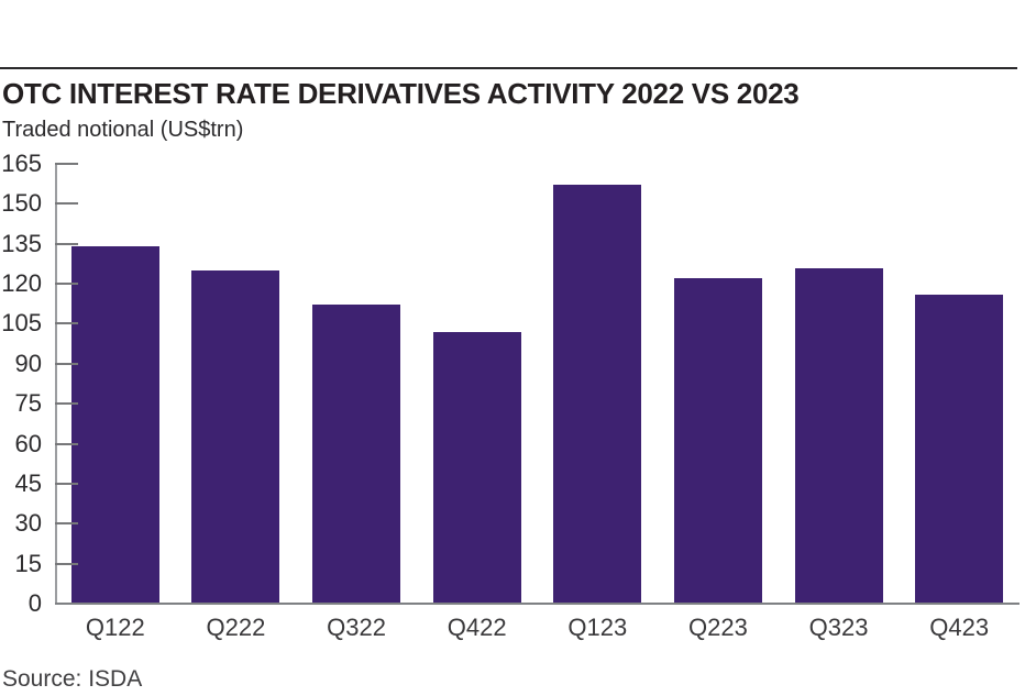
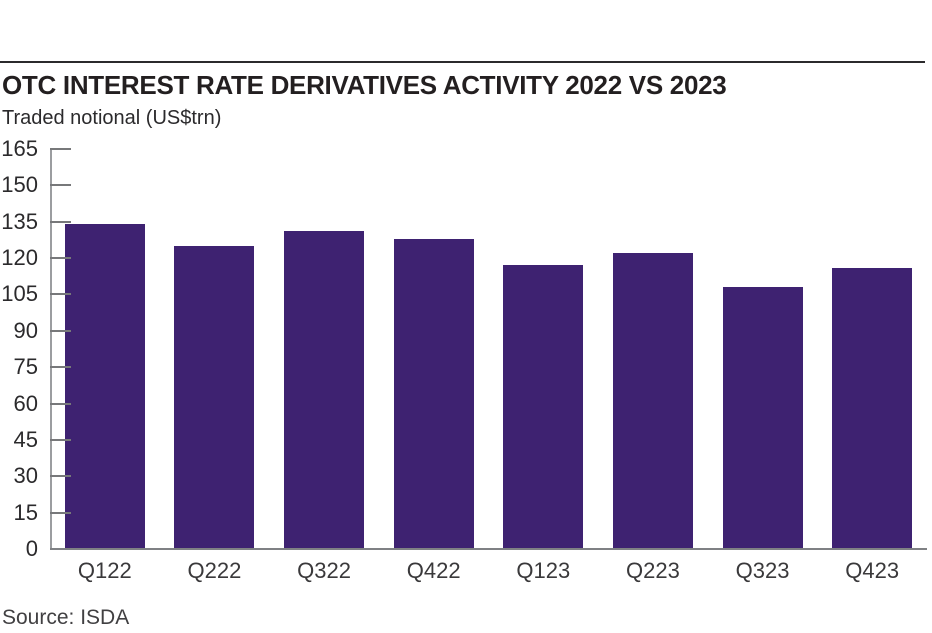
Q322: 112 -> 131
Q422: 102 -> 128
Q123: 157 -> 117
Q323: 126 -> 108
